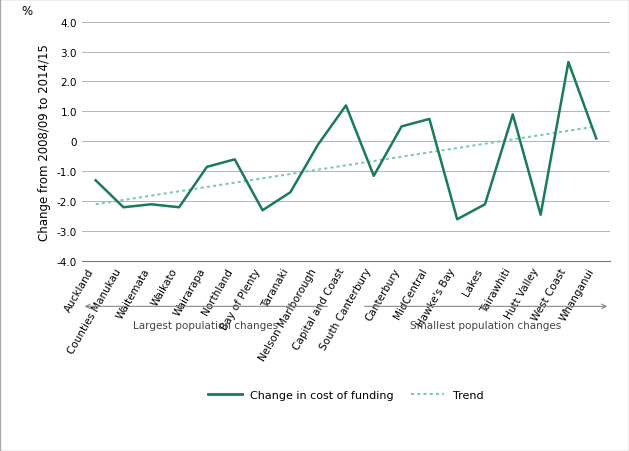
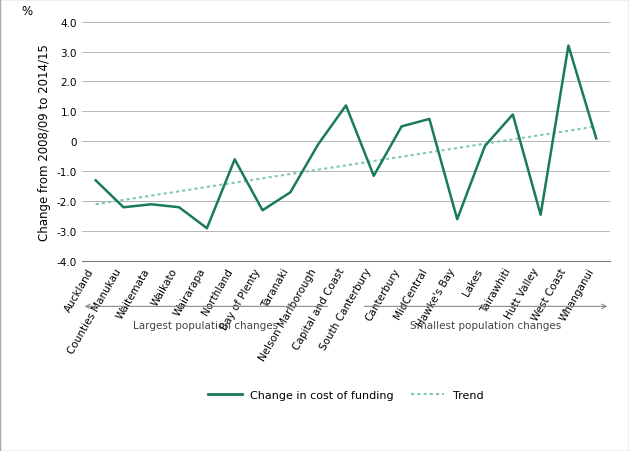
Change in cost of funding/Wairarapa: -0.85 -> -2.90
Change in cost of funding/Lakes: -2.10 -> -0.15
Change in cost of funding/West Coast: 2.65 -> 3.20
